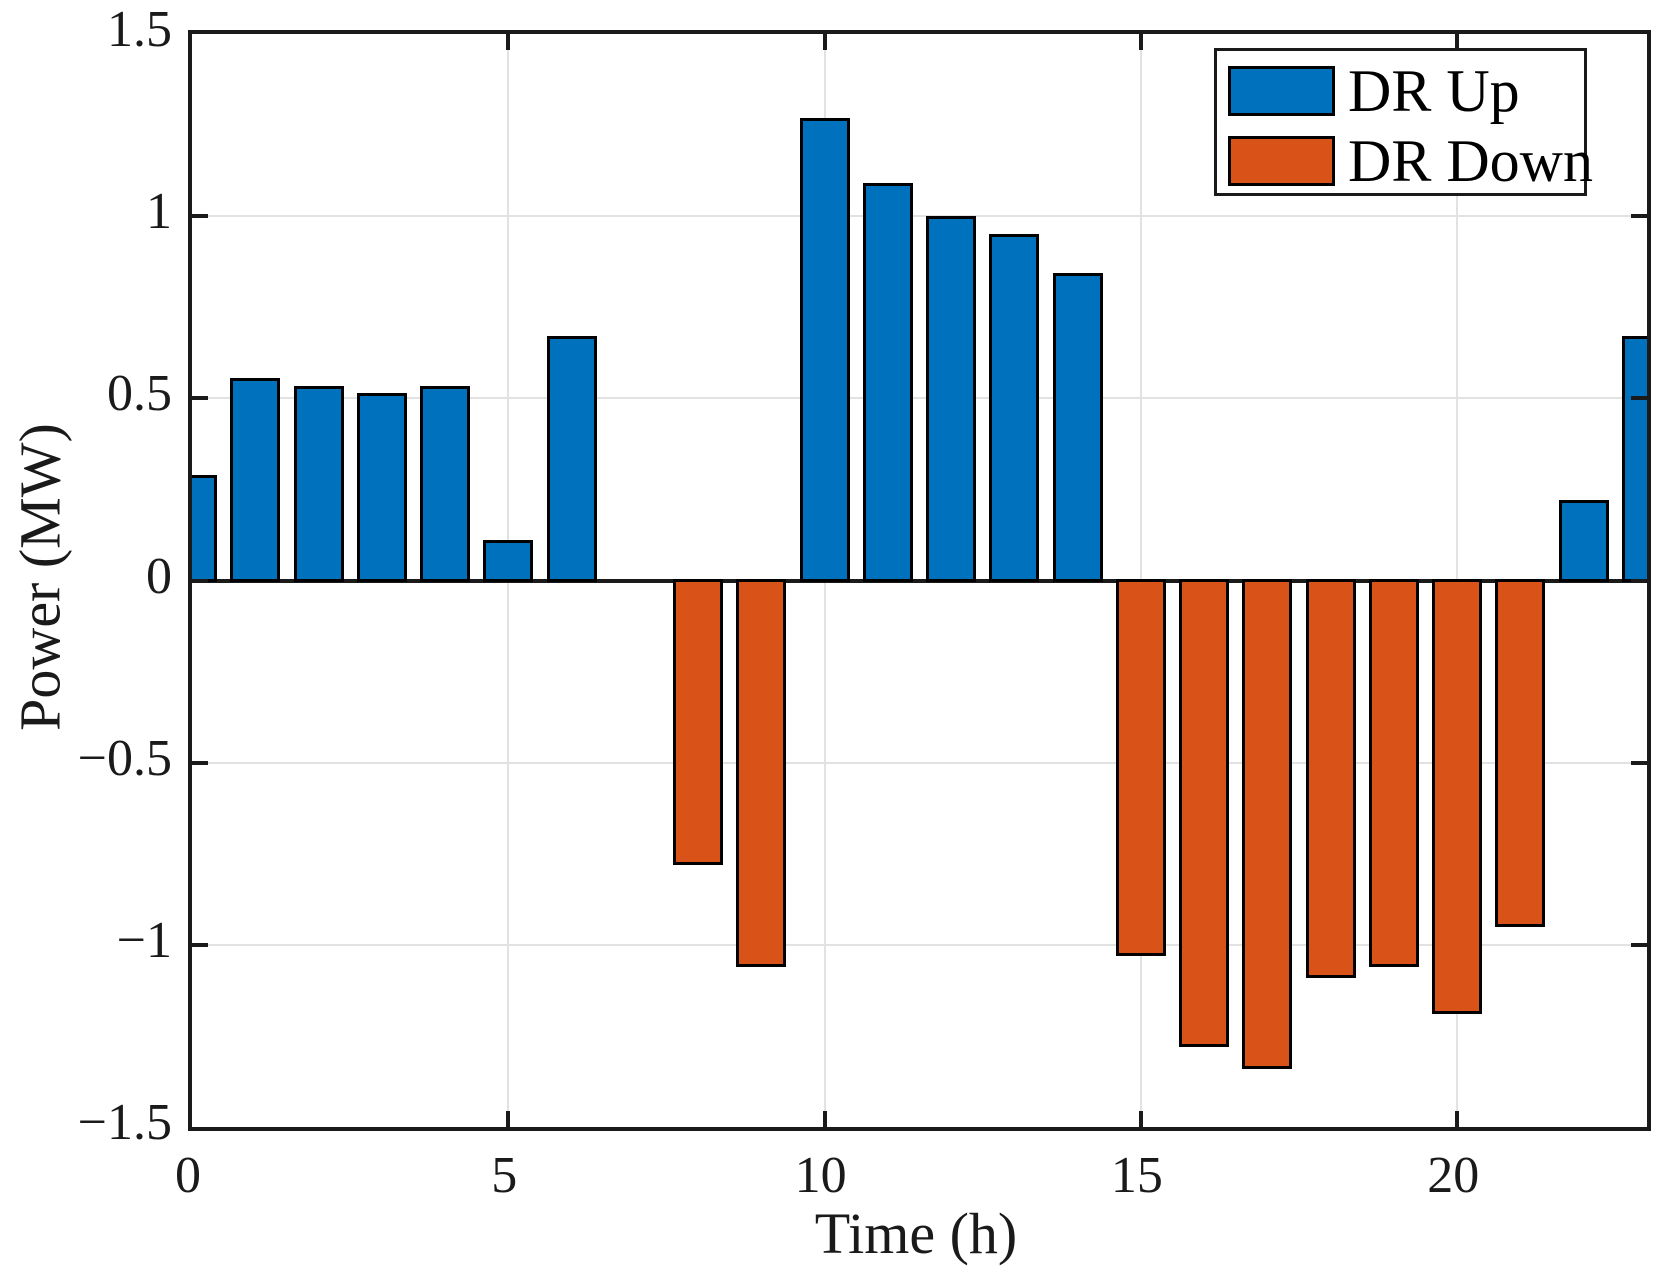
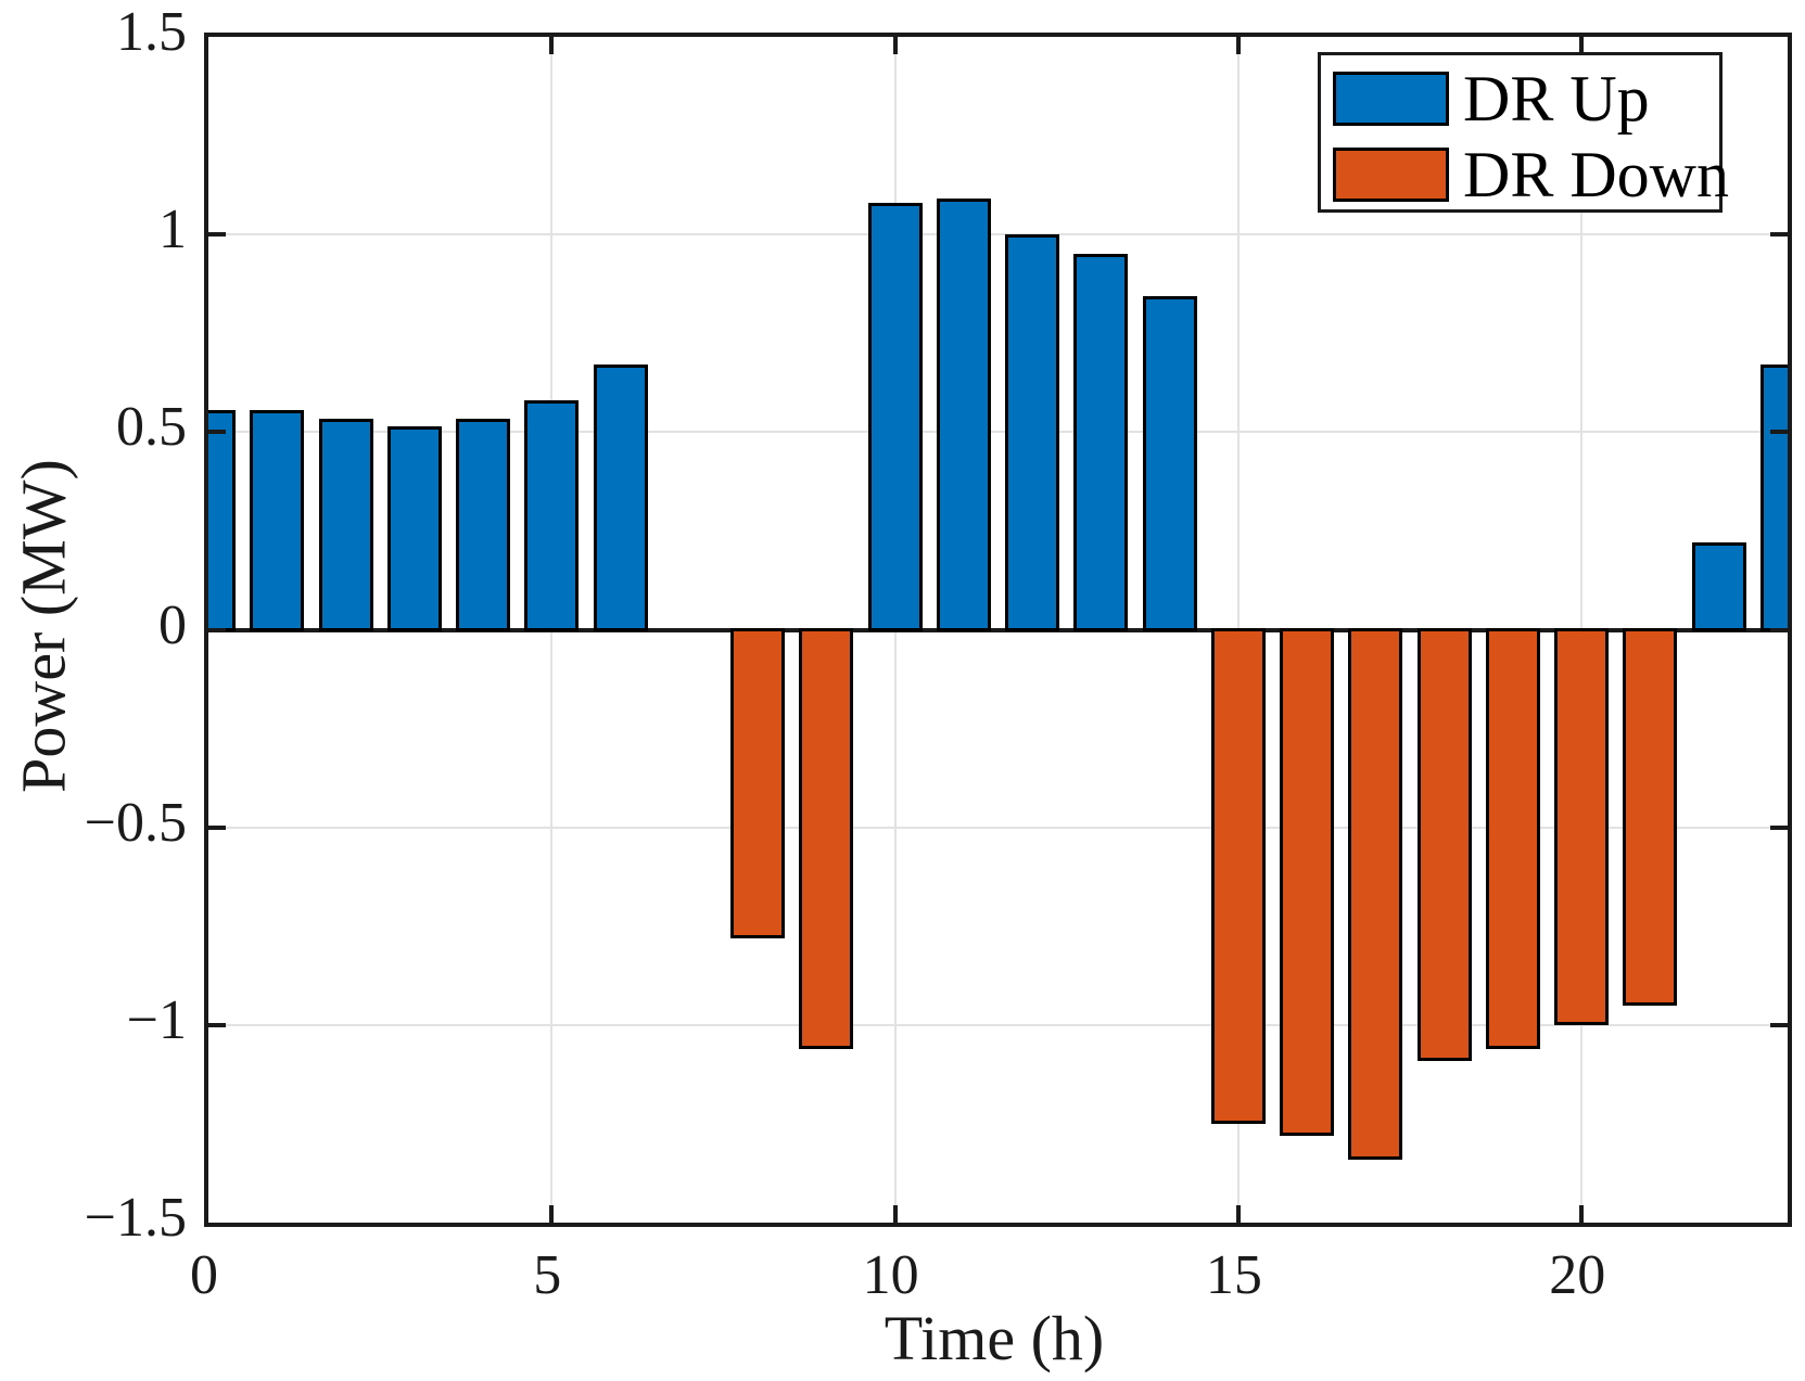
DR Up/0: 0.29 -> 0.56
DR Up/5: 0.11 -> 0.58
DR Up/10: 1.27 -> 1.08
DR Down/15: -1.03 -> -1.25
DR Down/20: -1.19 -> -1.00
